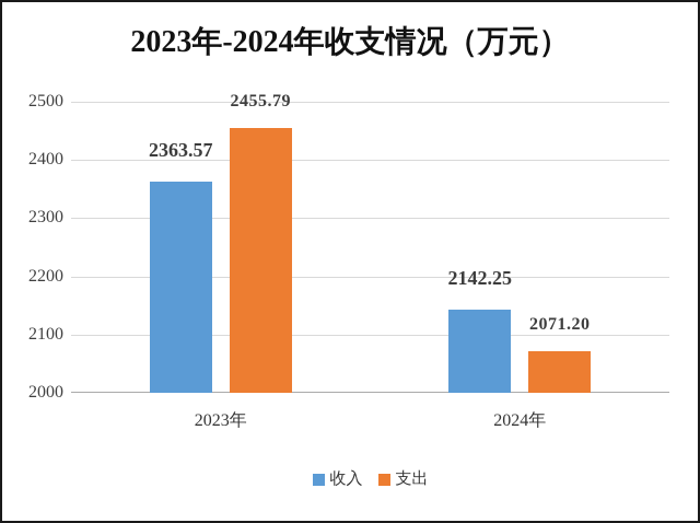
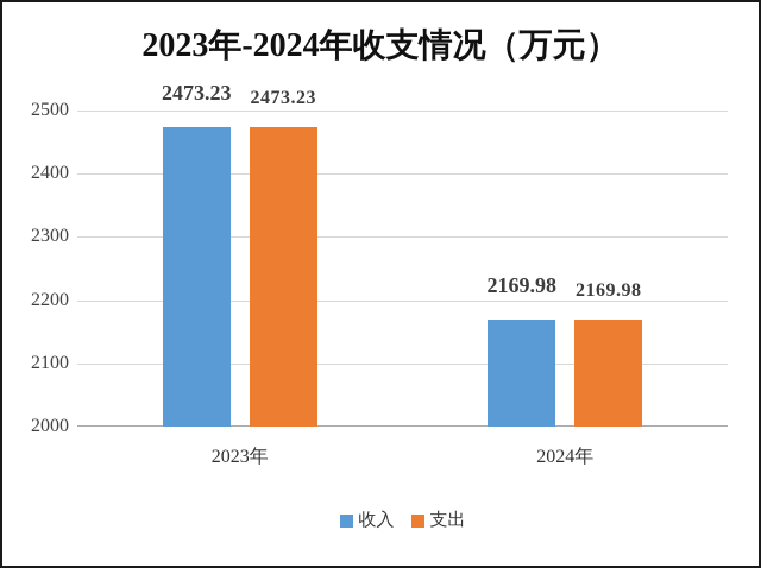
收入/2023年: 2363.57 -> 2473.23
支出/2023年: 2455.79 -> 2473.23
收入/2024年: 2142.25 -> 2169.98
支出/2024年: 2071.20 -> 2169.98
